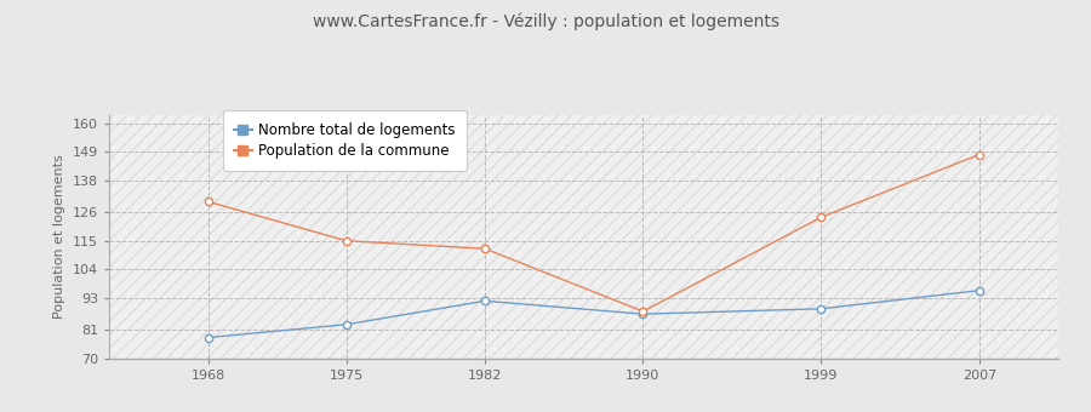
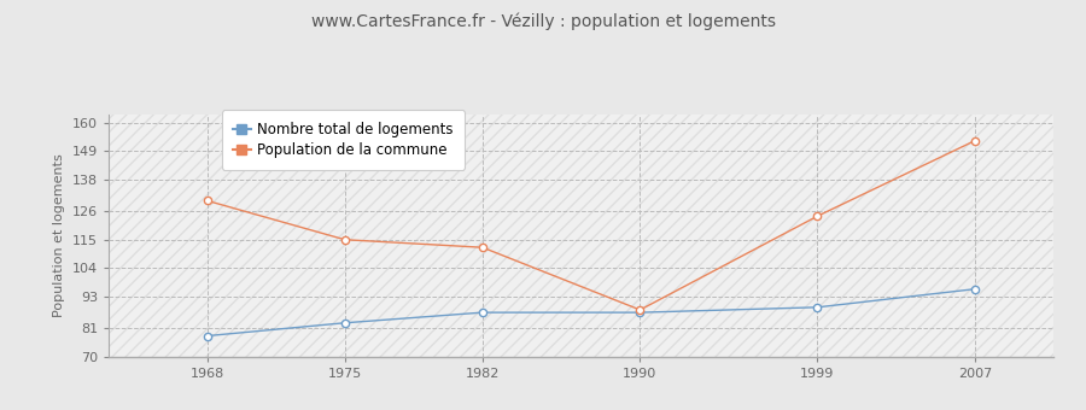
Nombre total de logements/1982: 92 -> 87
Population de la commune/2007: 148 -> 153
